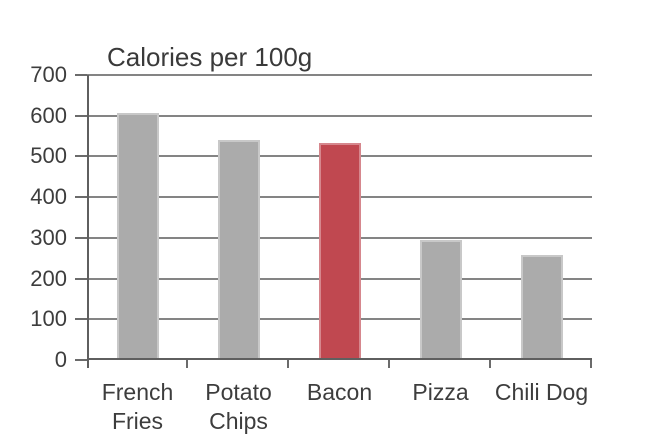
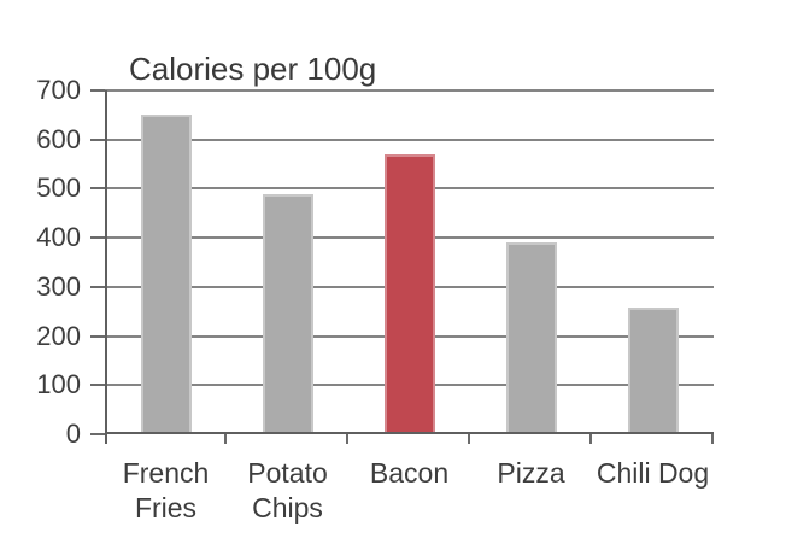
French Fries: 610 -> 650
Potato Chips: 540 -> 490
Bacon: 530 -> 570
Pizza: 300 -> 390
